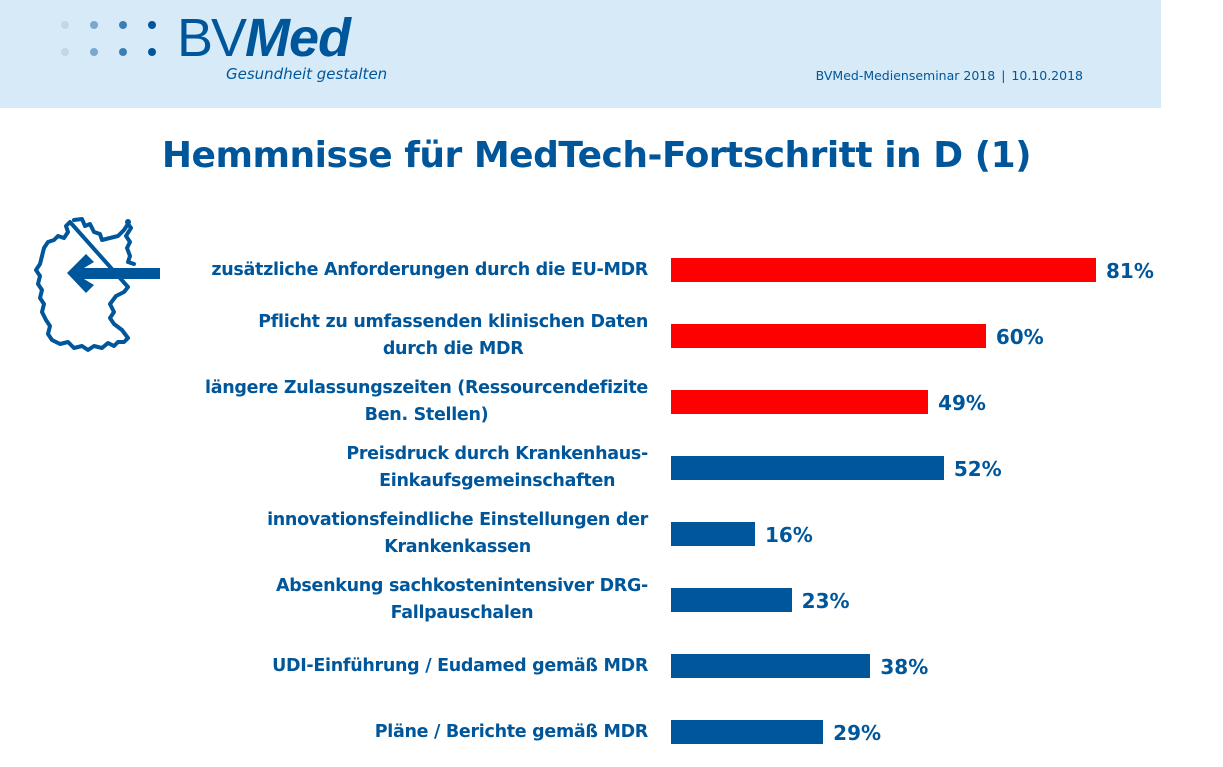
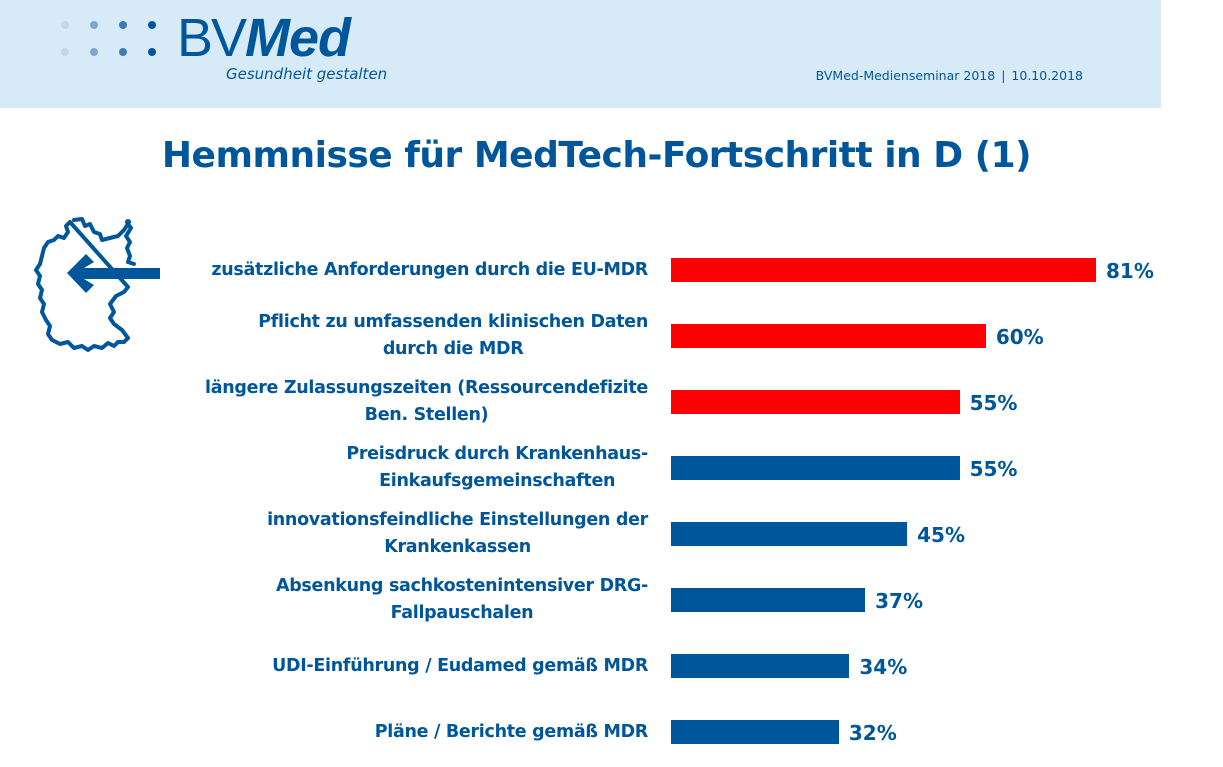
längere Zulassungszeiten (Ressourcendefizite Ben. Stellen): 49% -> 55%
Preisdruck durch Krankenhaus- Einkaufsgemeinschaften: 52% -> 55%
innovationsfeindliche Einstellungen der Krankenkassen: 16% -> 45%
Absenkung sachkostenintensiver DRG- Fallpauschalen: 23% -> 37%
UDI-Einführung / Eudamed gemäß MDR: 38% -> 34%
Pläne / Berichte gemäß MDR: 29% -> 32%
